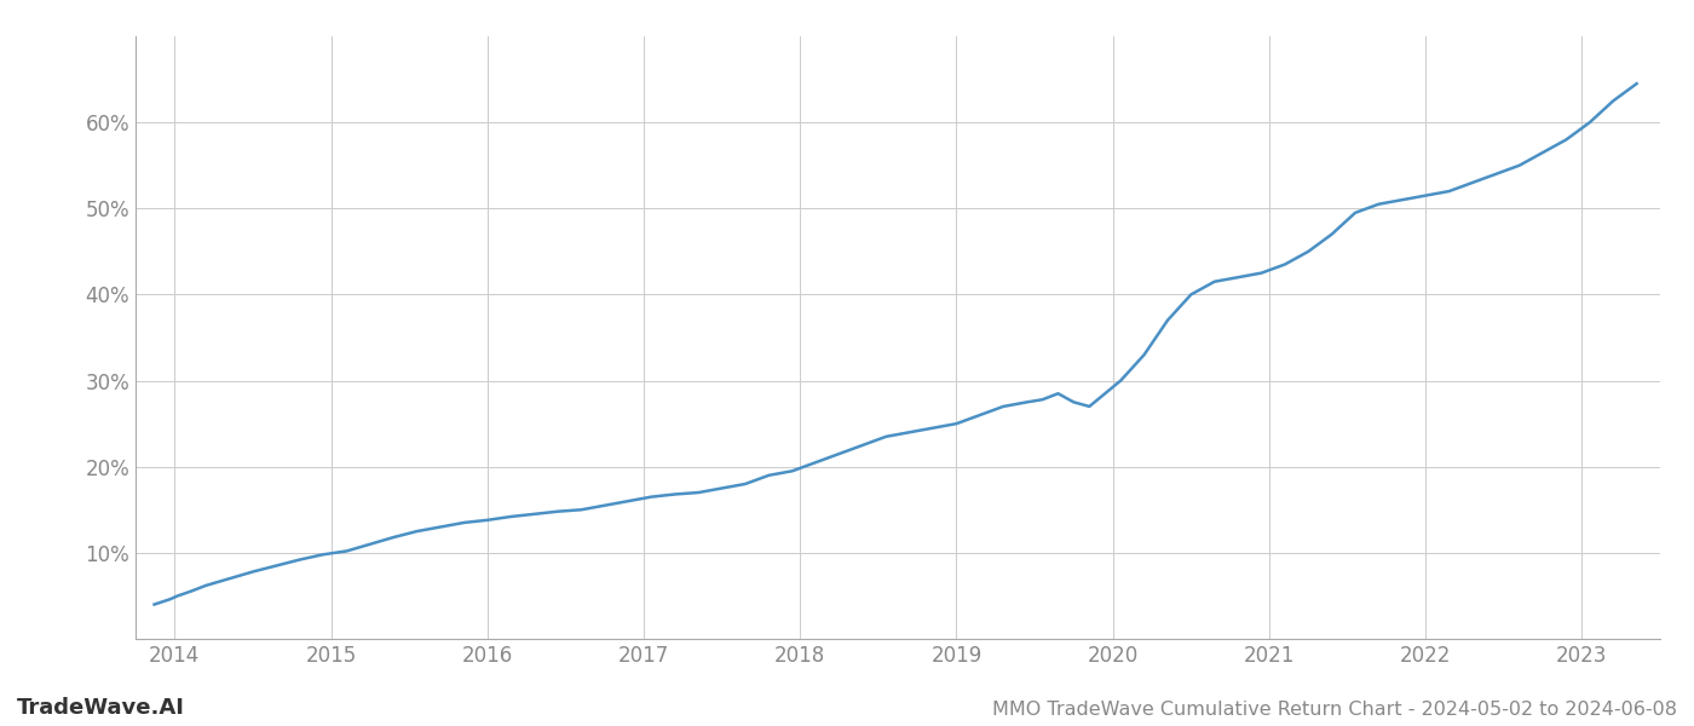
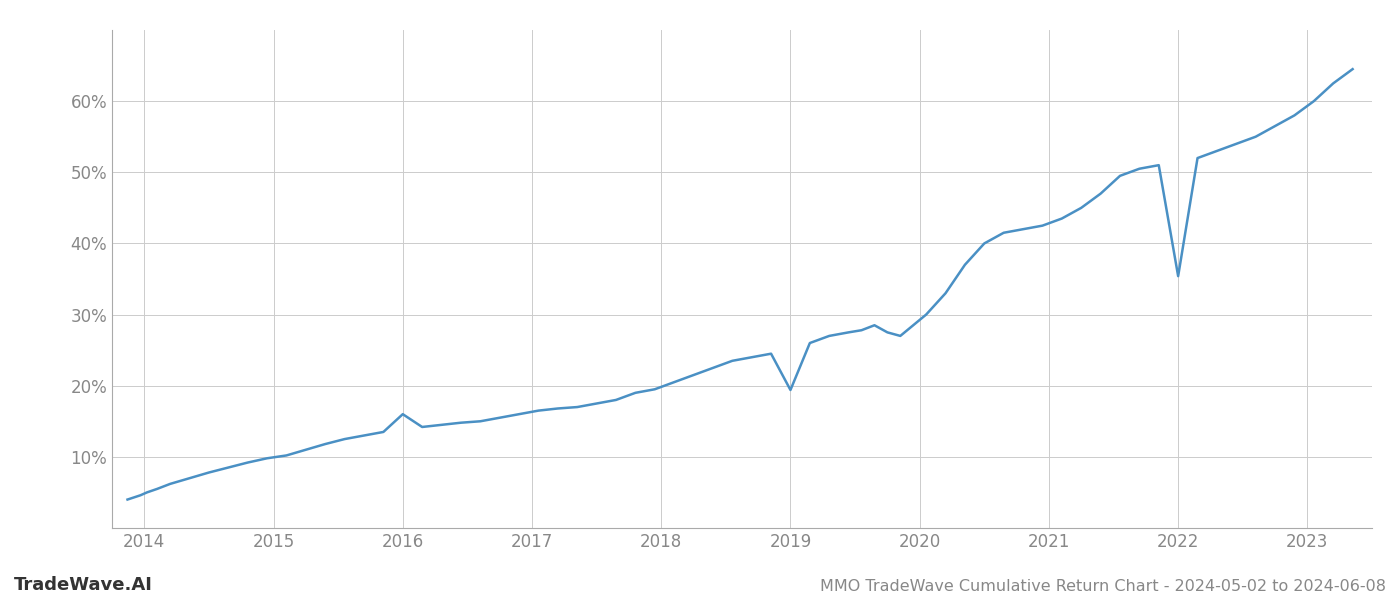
2016: 13.8% -> 16.0%
2019: 25.0% -> 19.4%
2022: 51.5% -> 35.4%
